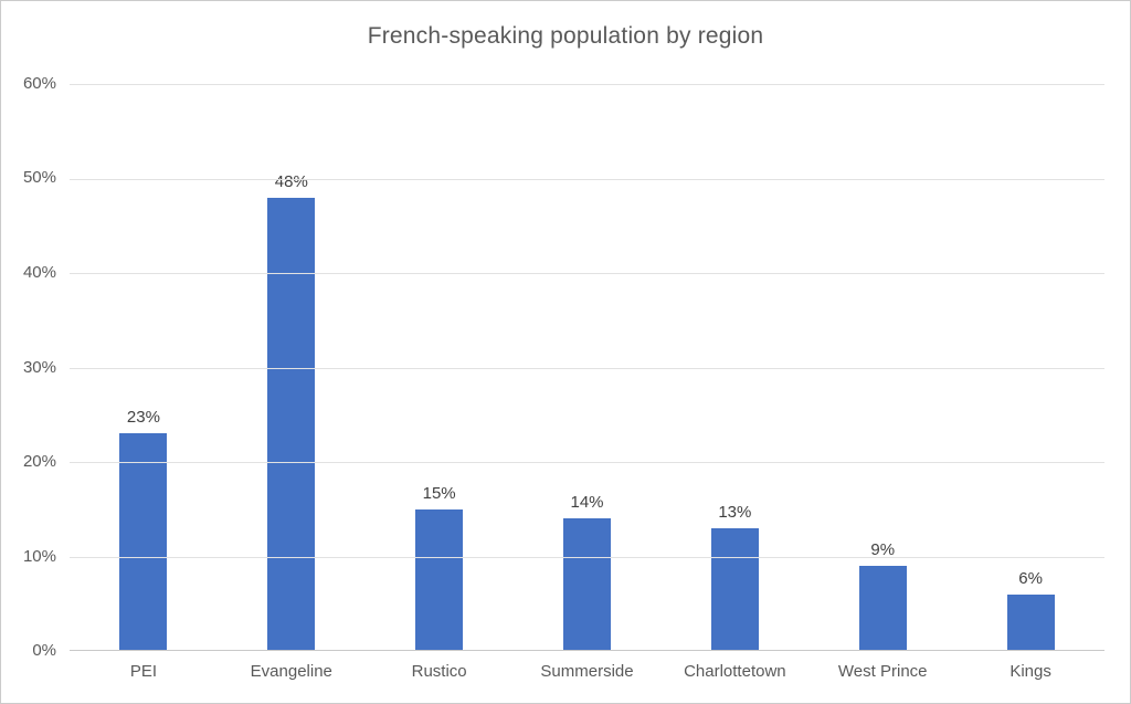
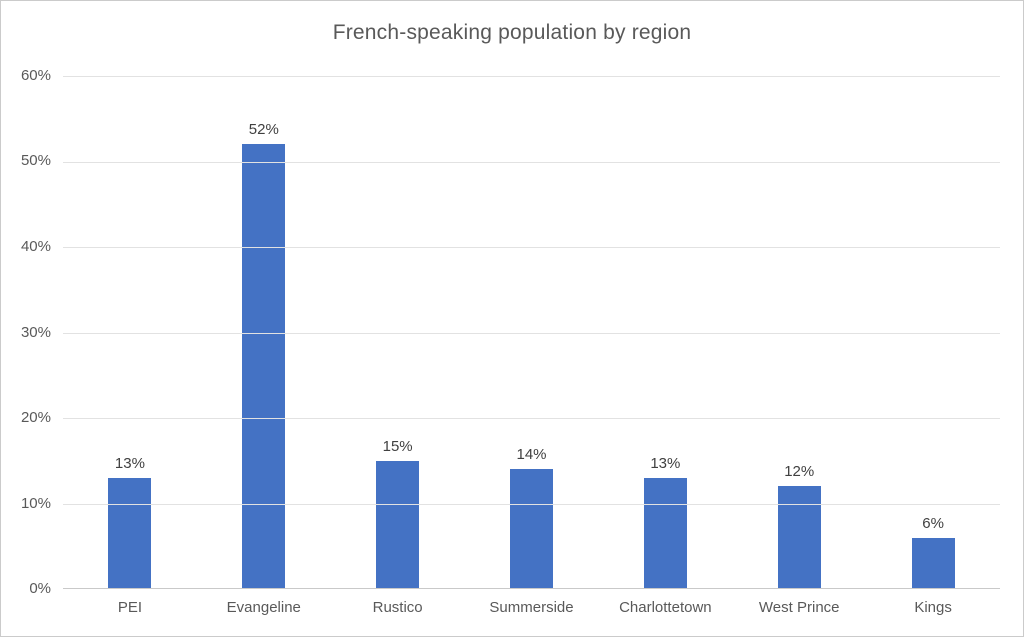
PEI: 23% -> 13%
Evangeline: 48% -> 52%
West Prince: 9% -> 12%
